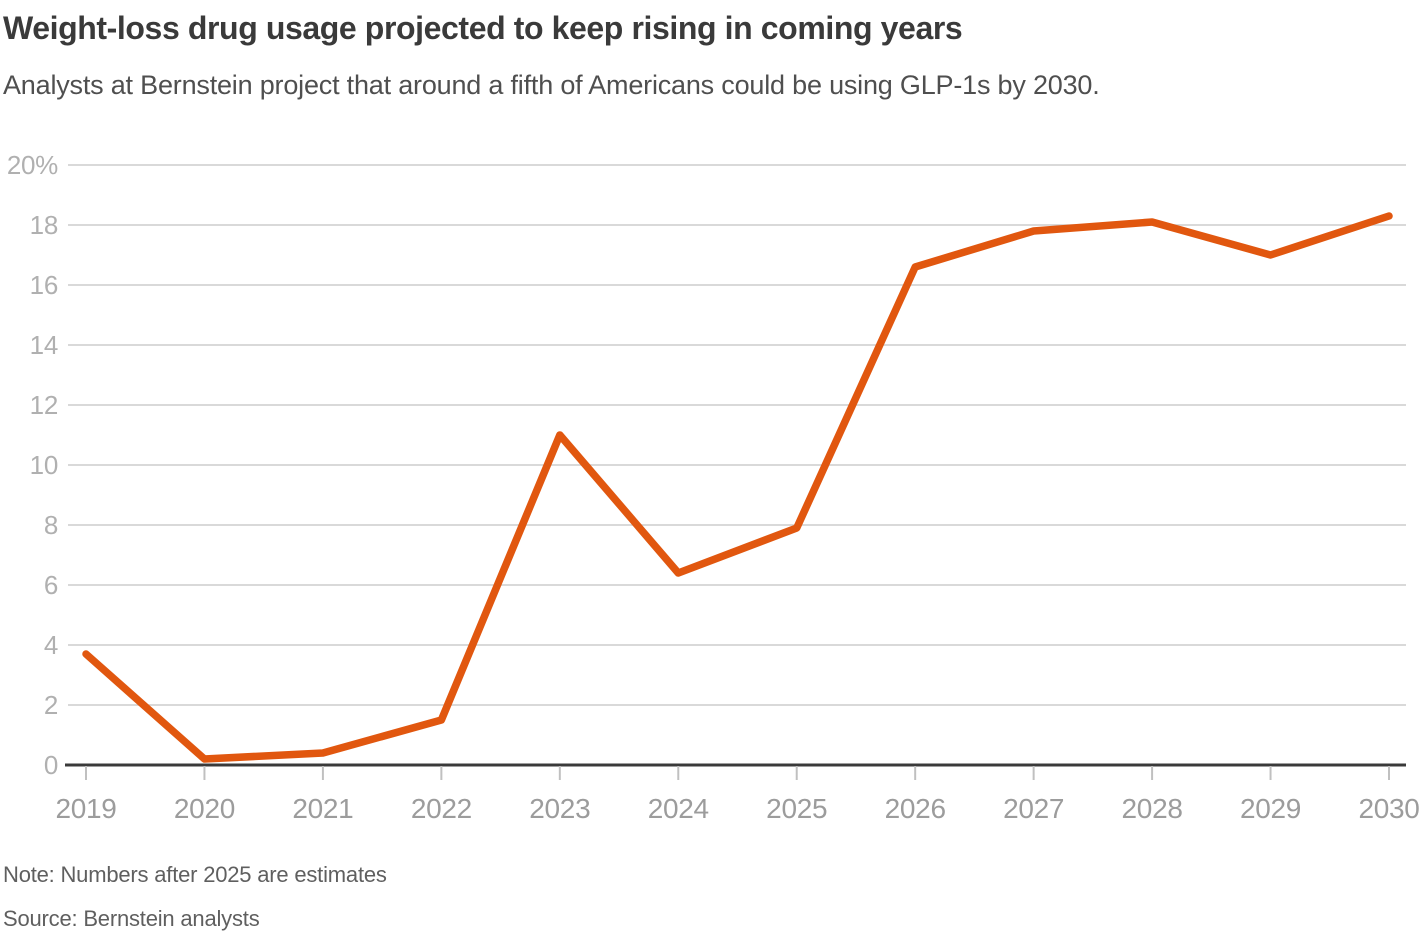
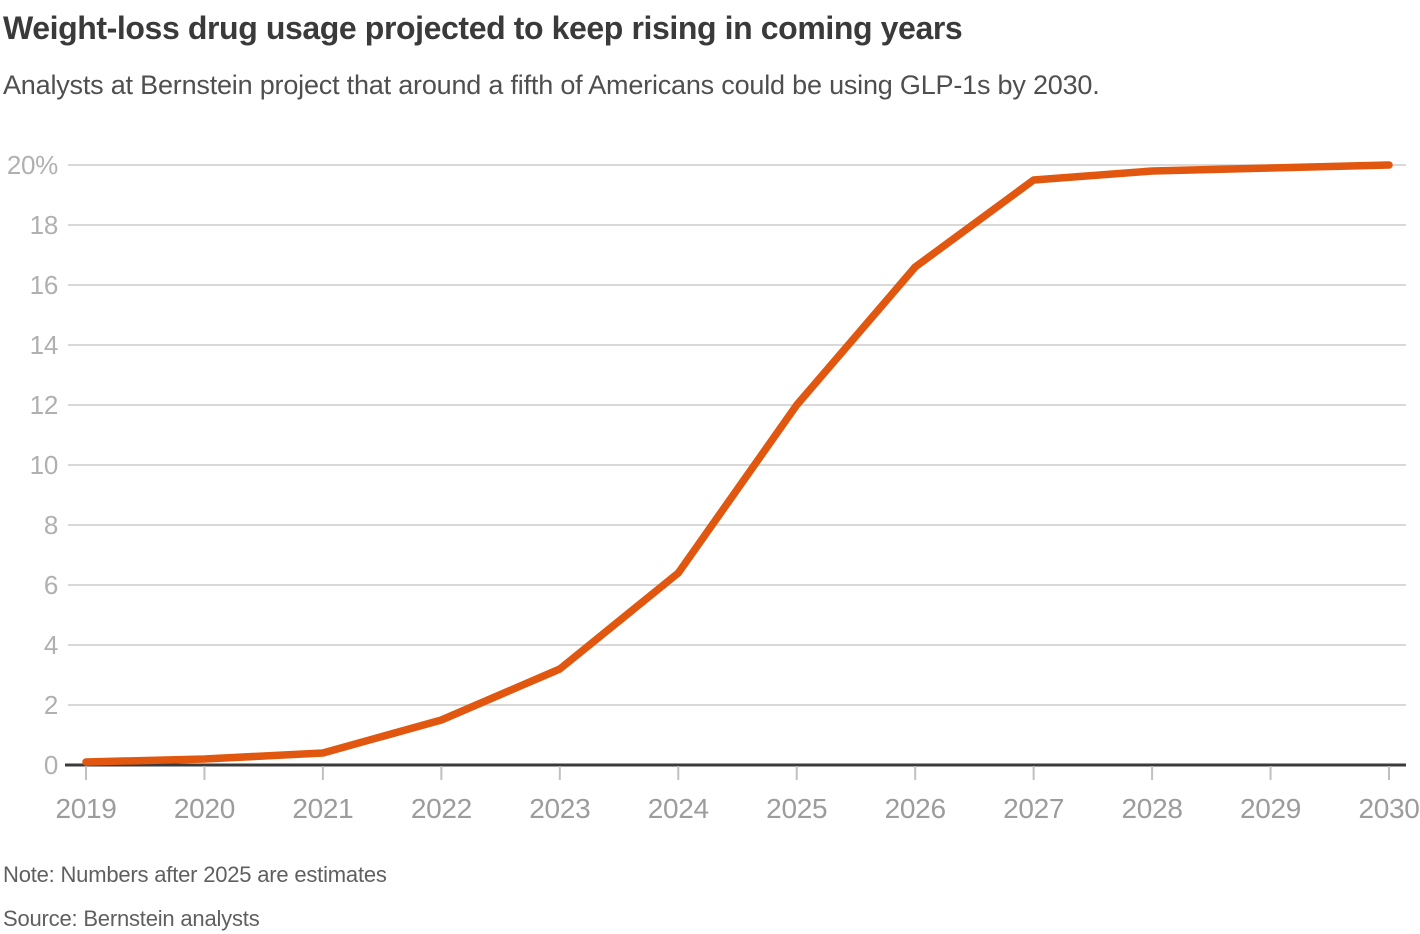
2019: 3.7% -> 0.1%
2023: 11.0% -> 3.2%
2025: 7.9% -> 12.0%
2027: 17.8% -> 19.5%
2028: 18.1% -> 19.8%
2029: 17.0% -> 19.9%
2030: 18.3% -> 20.0%
